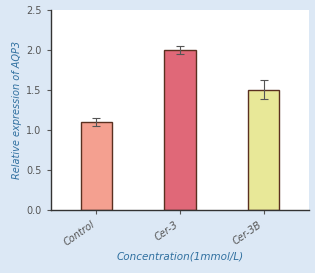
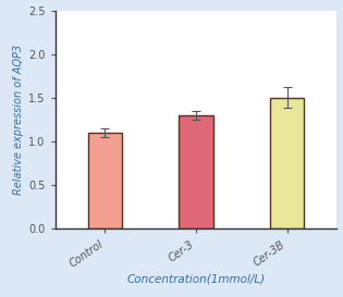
Cer-3: 2.0 -> 1.3
